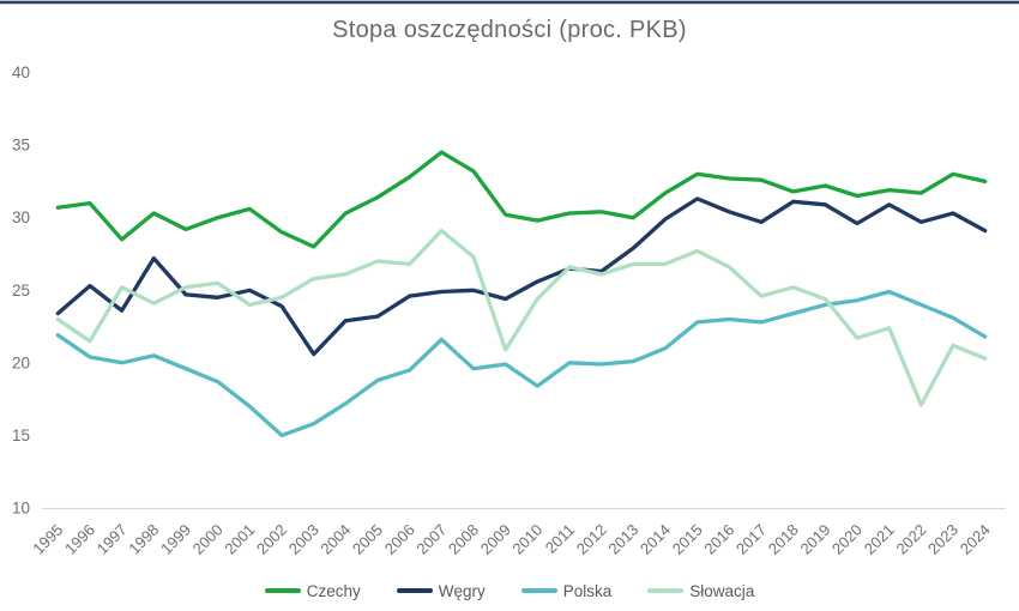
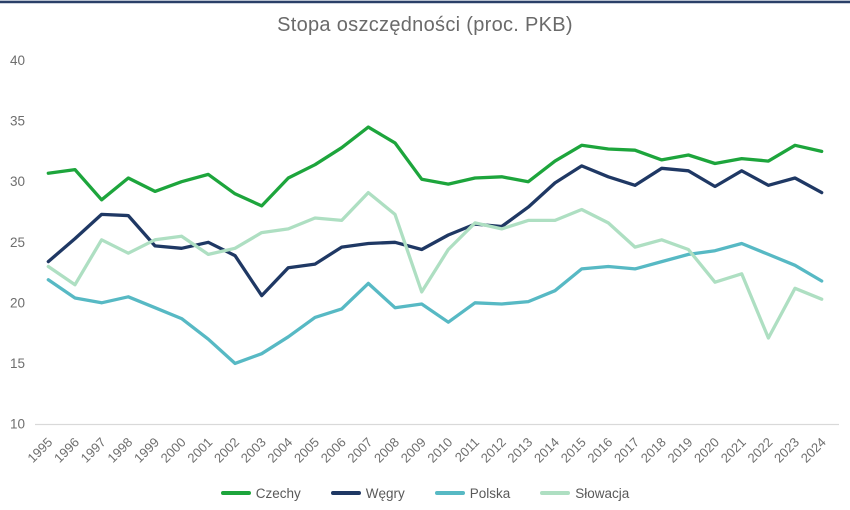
Węgry/1997: 23.6 -> 27.3
